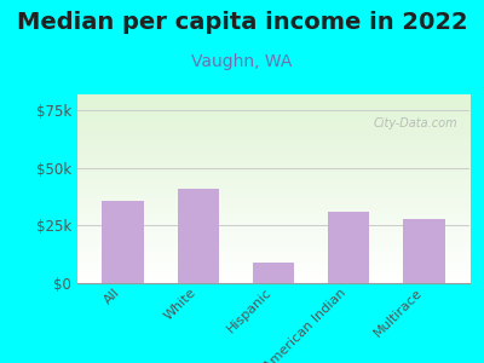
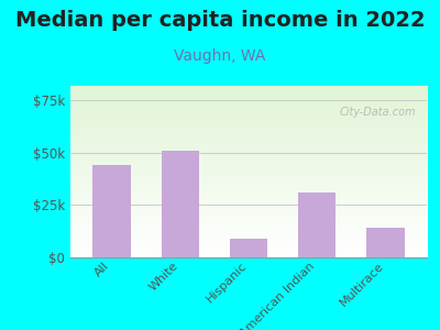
All: $36k -> $44k
White: $41k -> $51k
Multirace: $28k -> $14k
